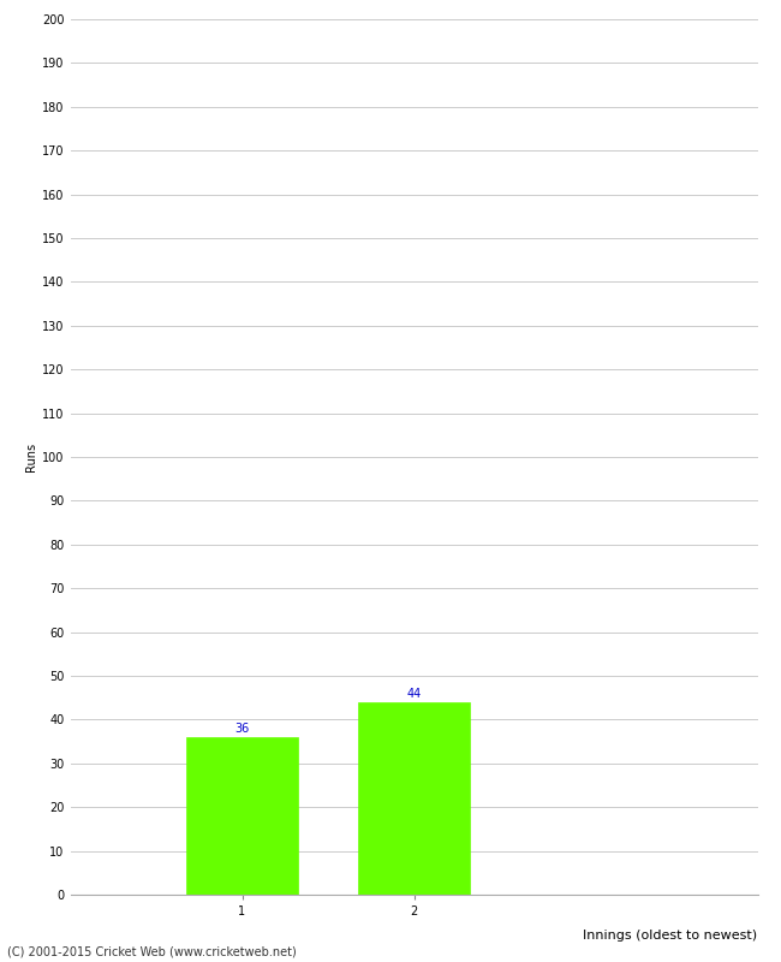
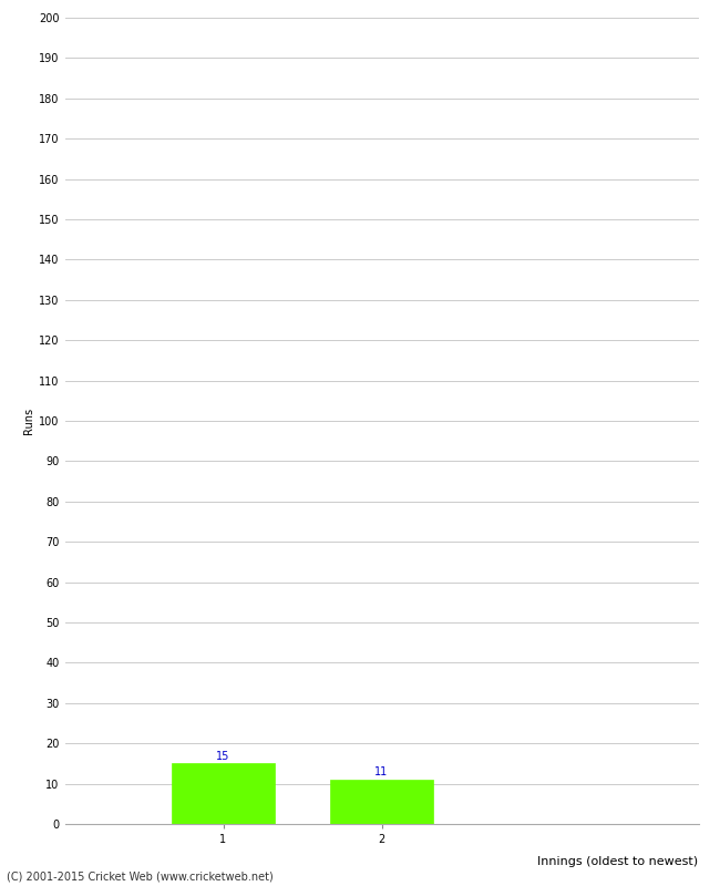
1: 36 -> 15
2: 44 -> 11
